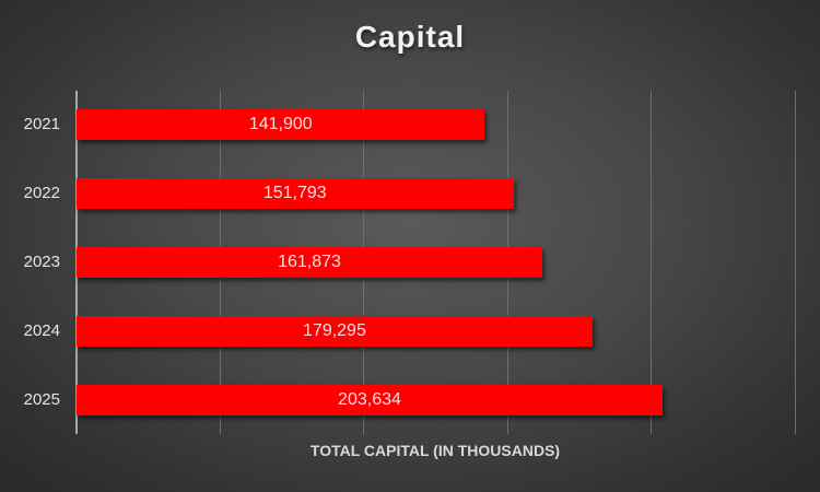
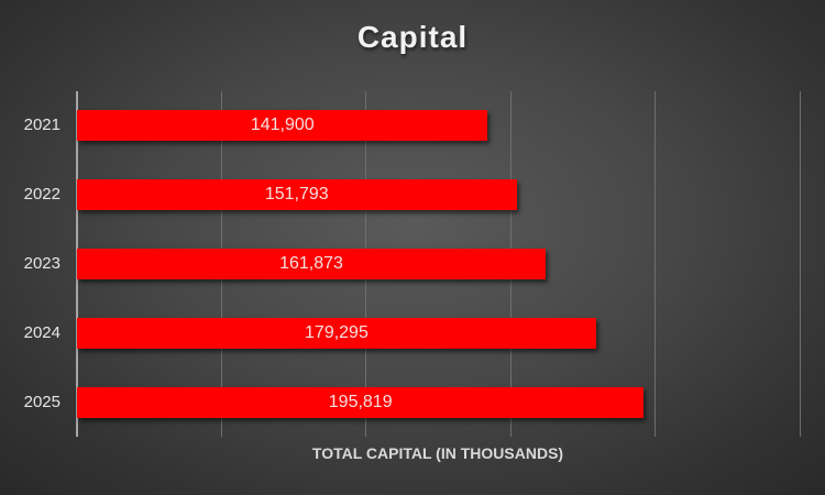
2025: 203,634 -> 195,819
